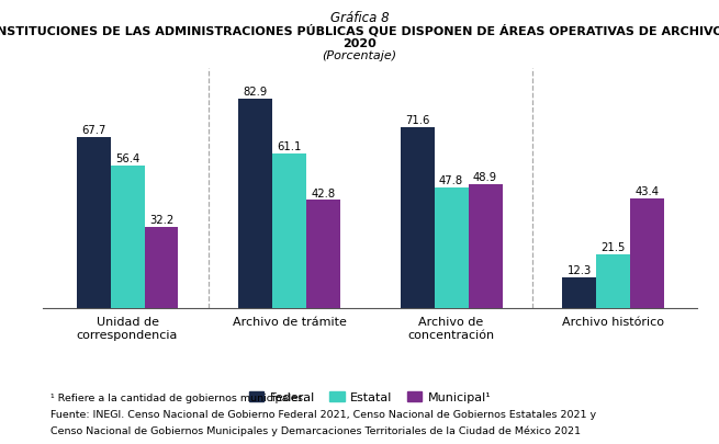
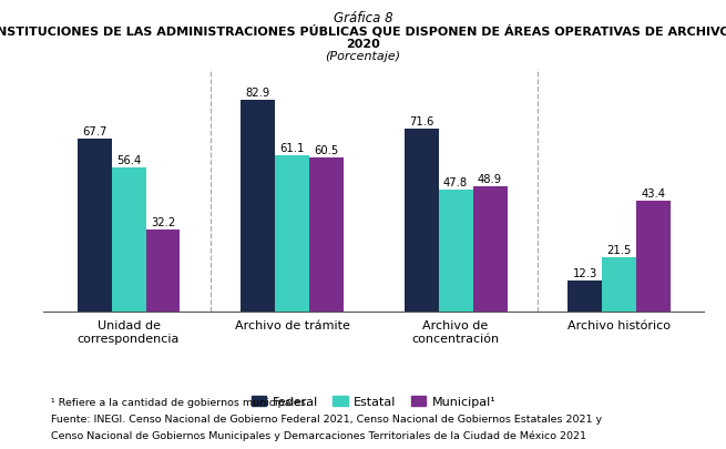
Municipal¹/Archivo de trámite: 42.8 -> 60.5
